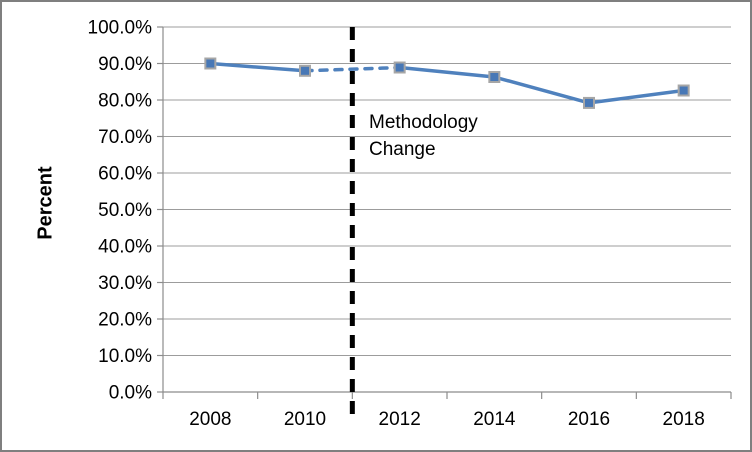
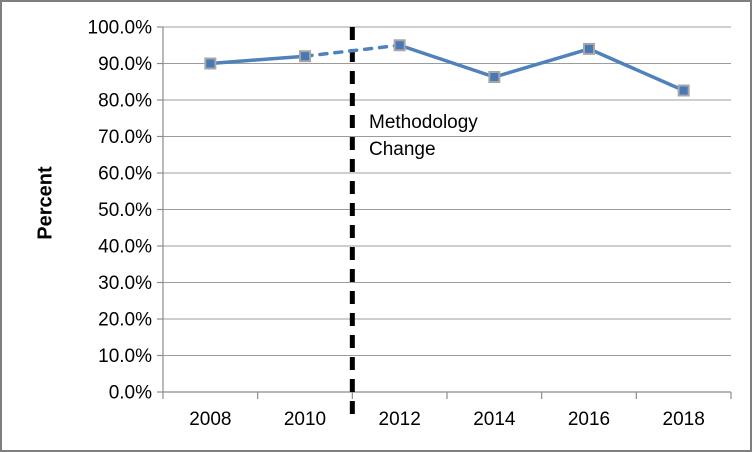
2010: 88% -> 92%
2012: 89% -> 95%
2016: 79% -> 94%
